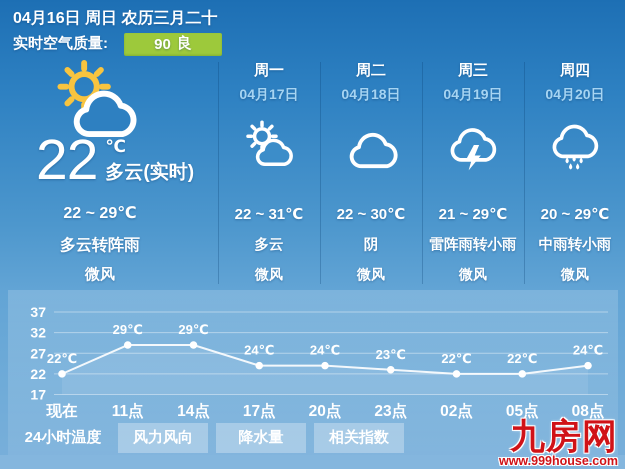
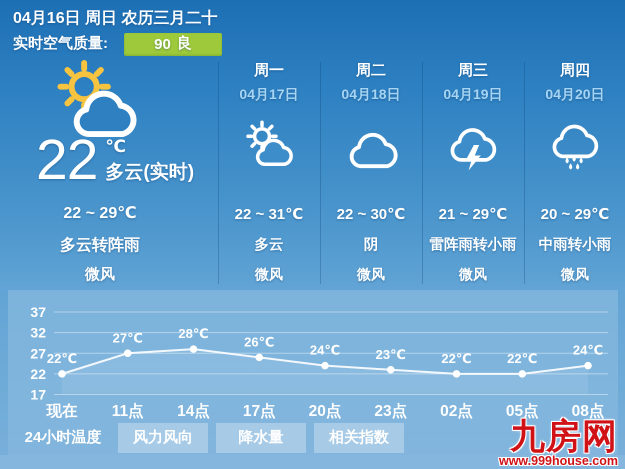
11点: 29 -> 27
14点: 29 -> 28
17点: 24 -> 26
